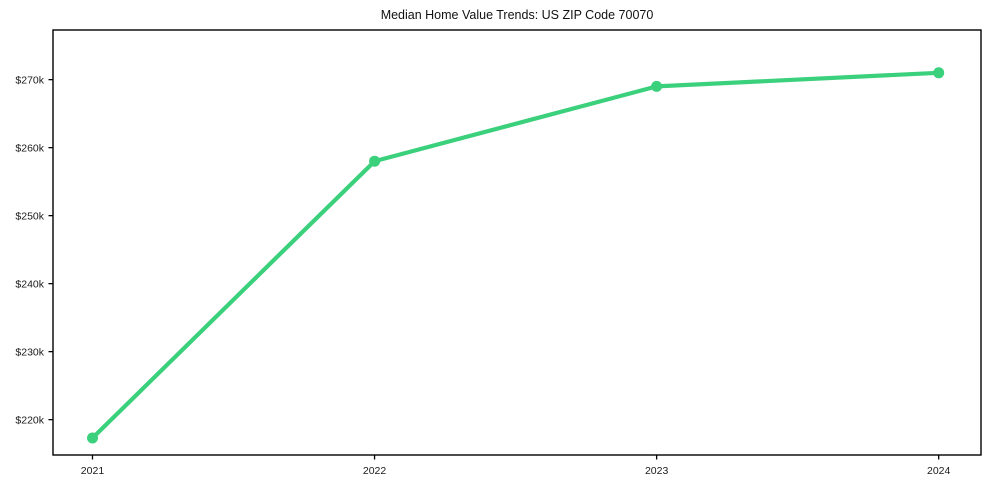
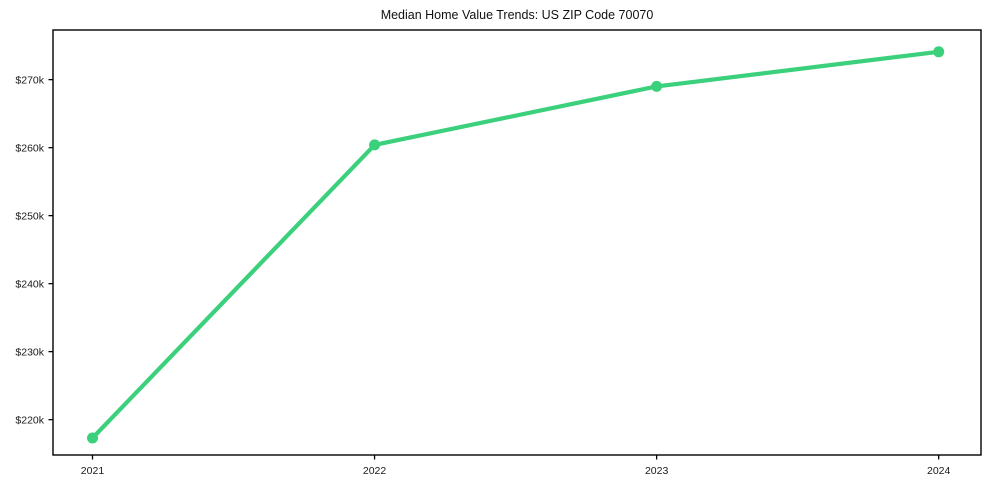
2022: $258k -> $260k
2024: $271k -> $274k
